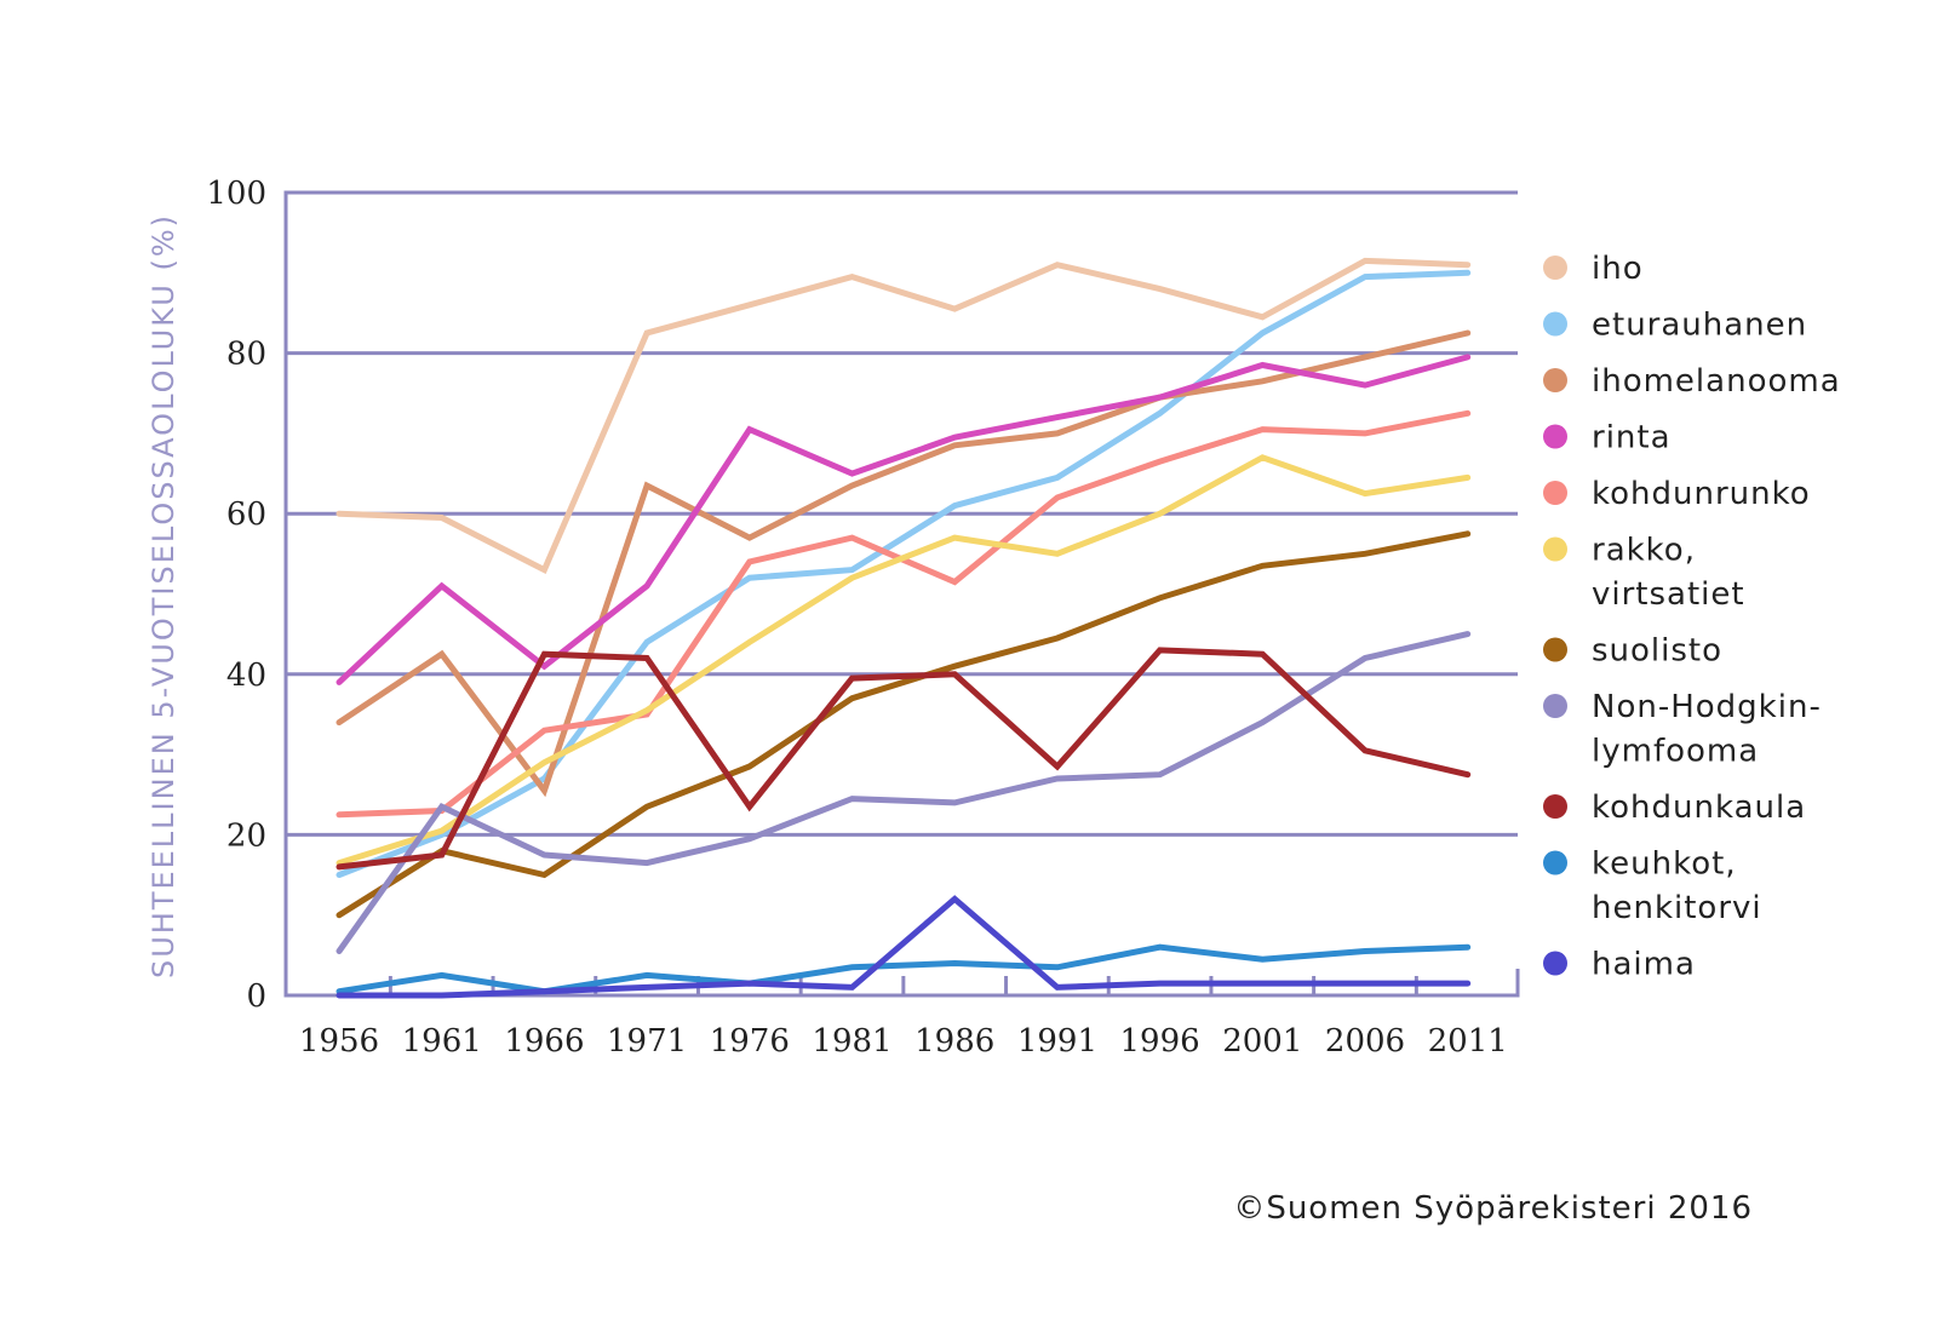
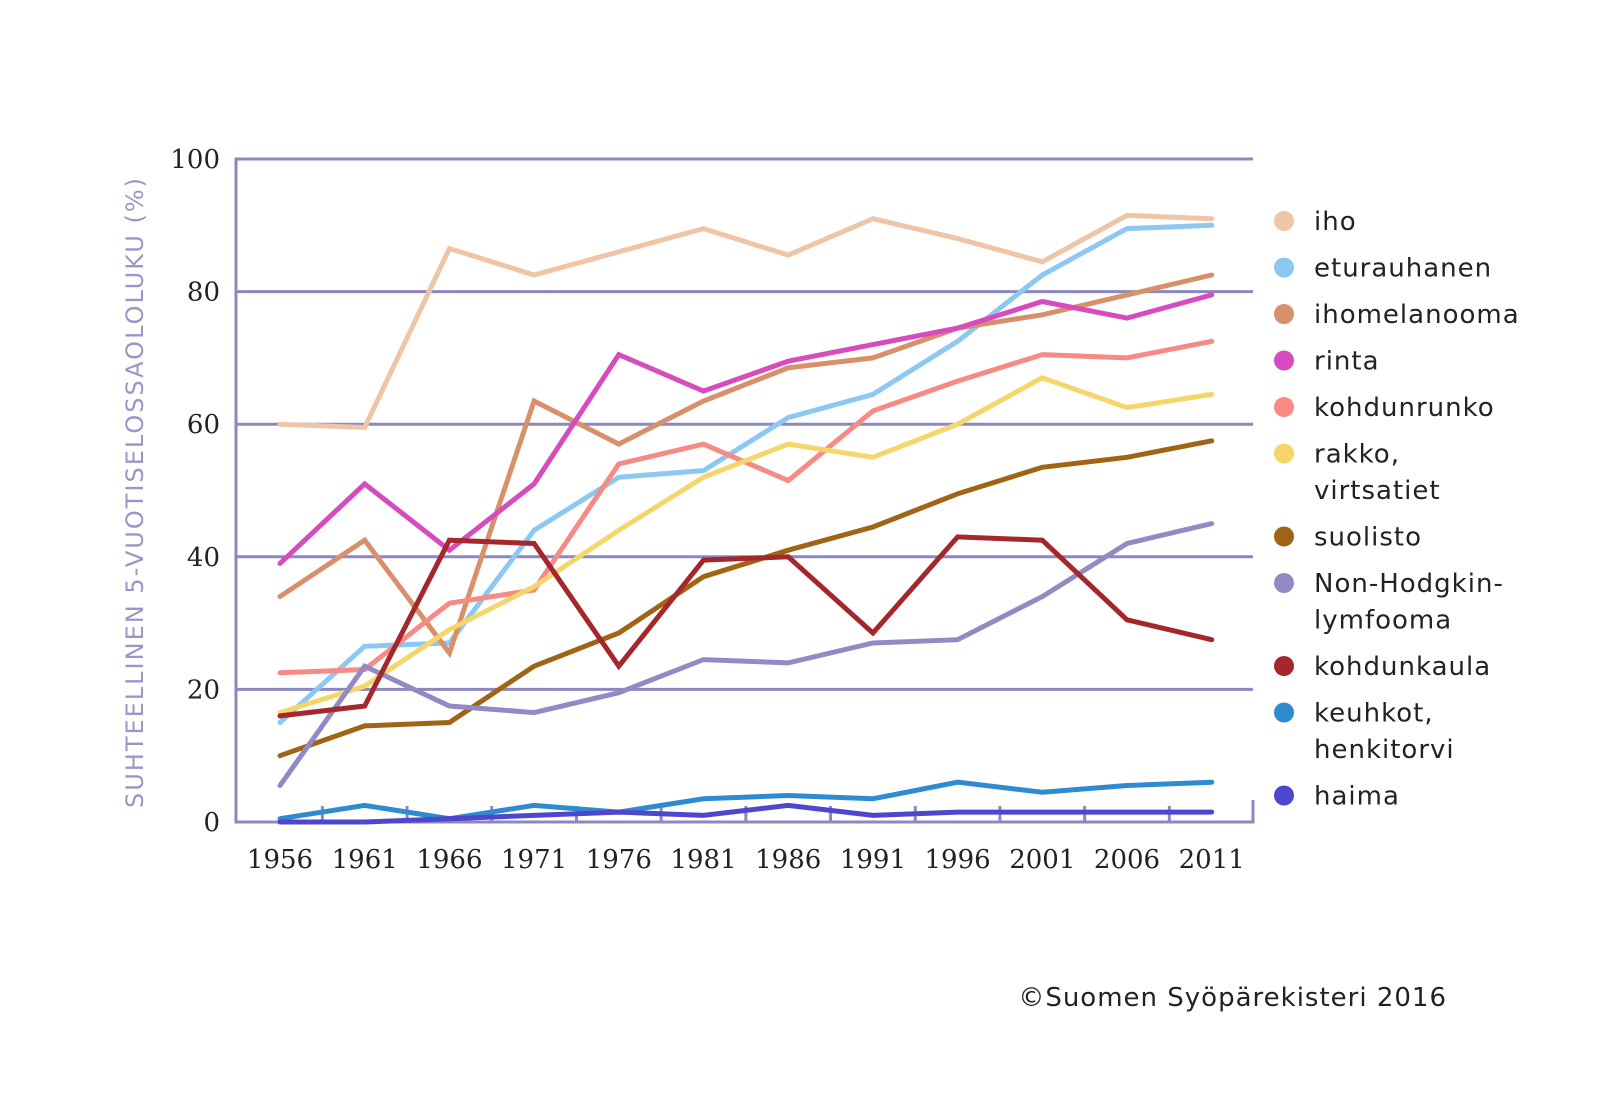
eturauhanen/1961: 20 -> 26
suolisto/1961: 18 -> 14
iho/1966: 53 -> 86
haima/1986: 12 -> 2
